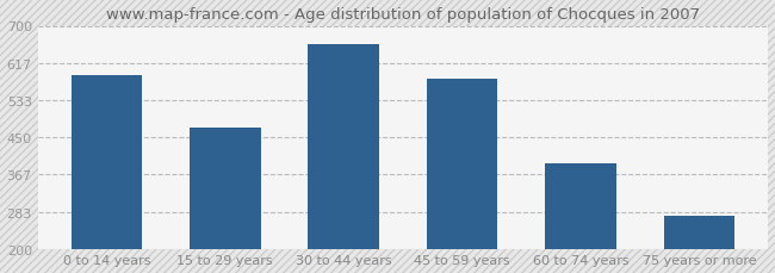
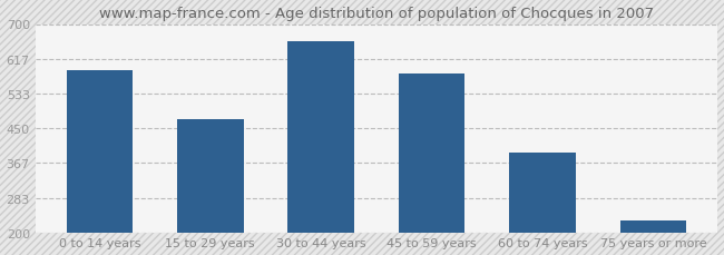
75 years or more: 275 -> 228
